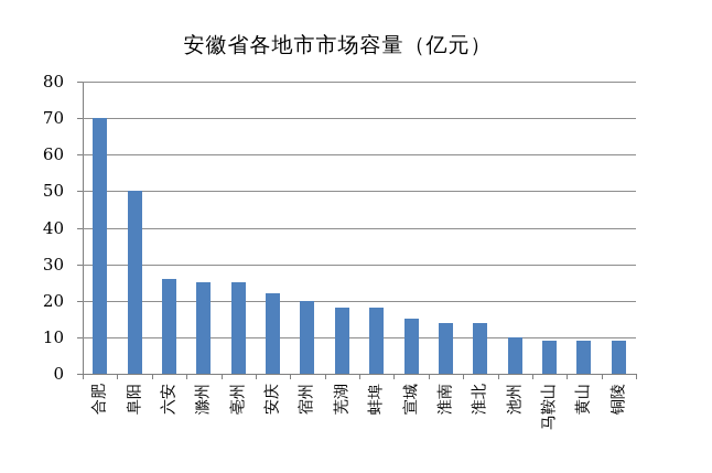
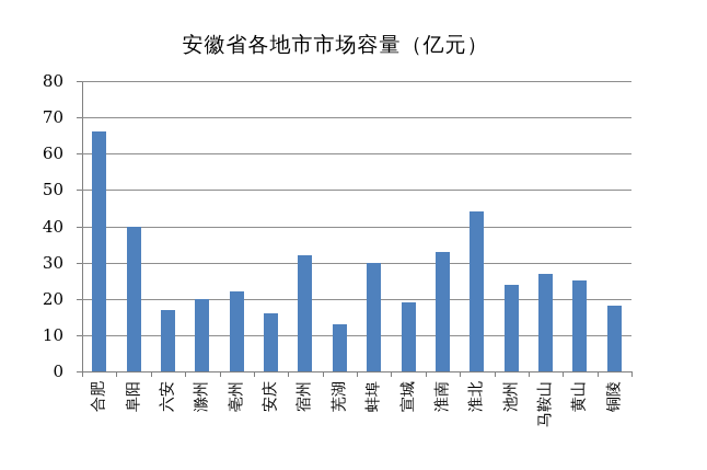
合肥: 70 -> 66
阜阳: 50 -> 40
六安: 26 -> 17
滁州: 25 -> 20
亳州: 25 -> 22
安庆: 22 -> 16
宿州: 20 -> 32
芜湖: 18 -> 13
蚌埠: 18 -> 30
宣城: 15 -> 19
淮南: 14 -> 33
淮北: 14 -> 44
池州: 10 -> 24
马鞍山: 9 -> 27
黄山: 9 -> 25
铜陵: 9 -> 18
